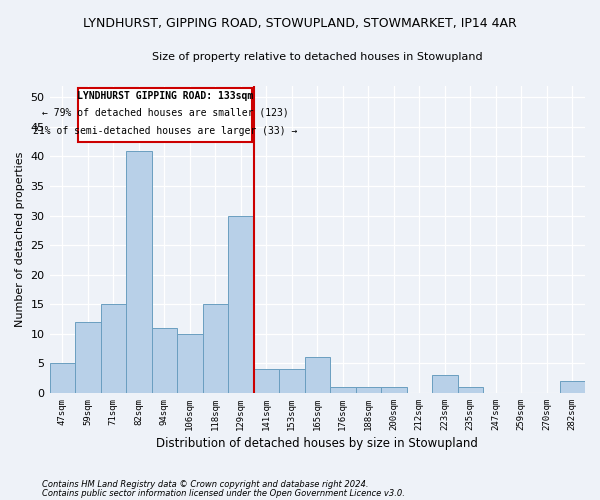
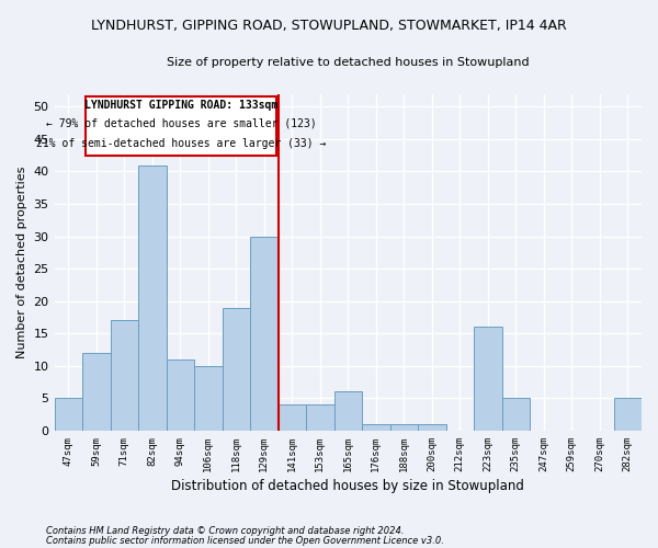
71sqm: 15 -> 17
118sqm: 15 -> 19
223sqm: 3 -> 16
235sqm: 1 -> 5
282sqm: 2 -> 5
